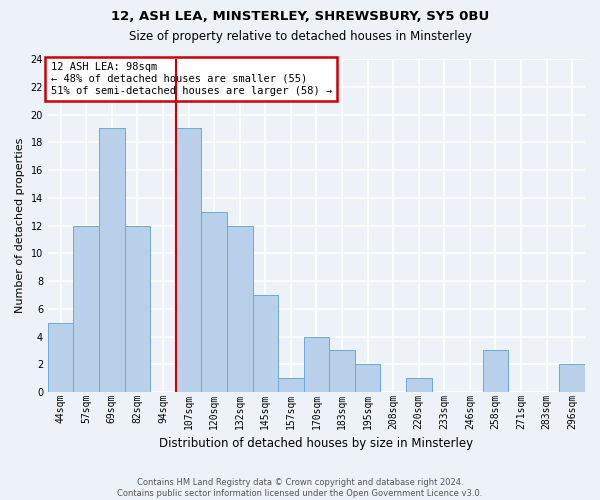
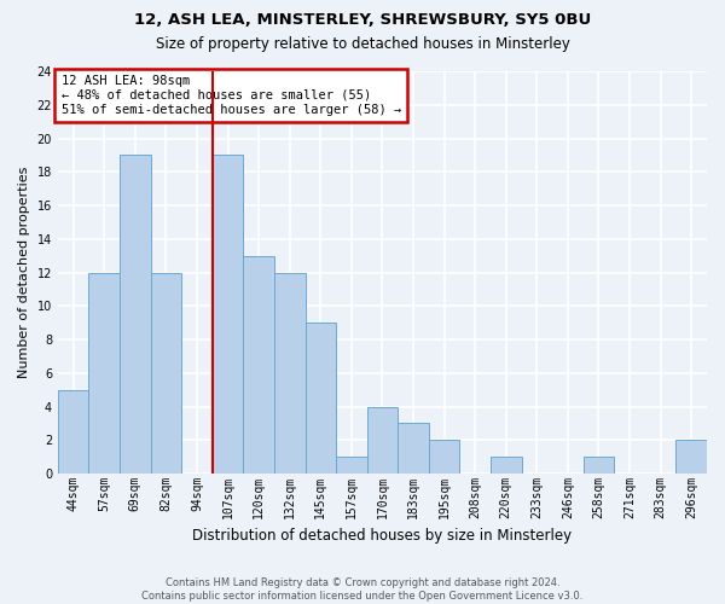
145sqm: 7 -> 9
258sqm: 3 -> 1
